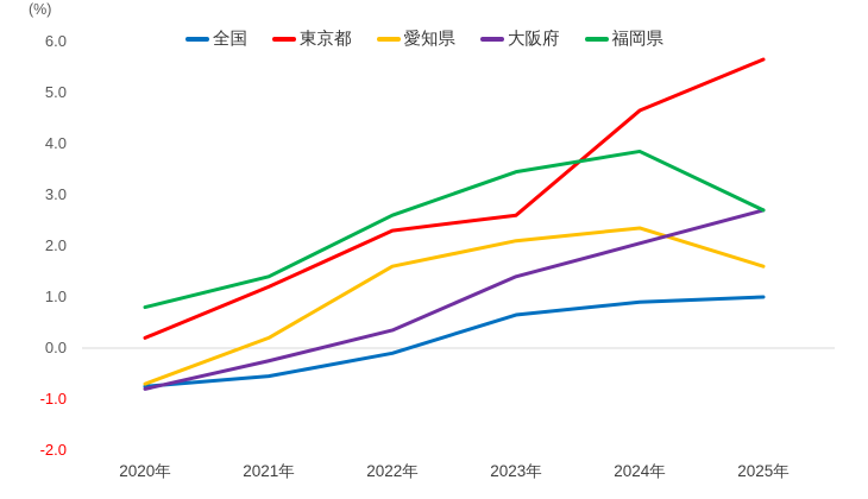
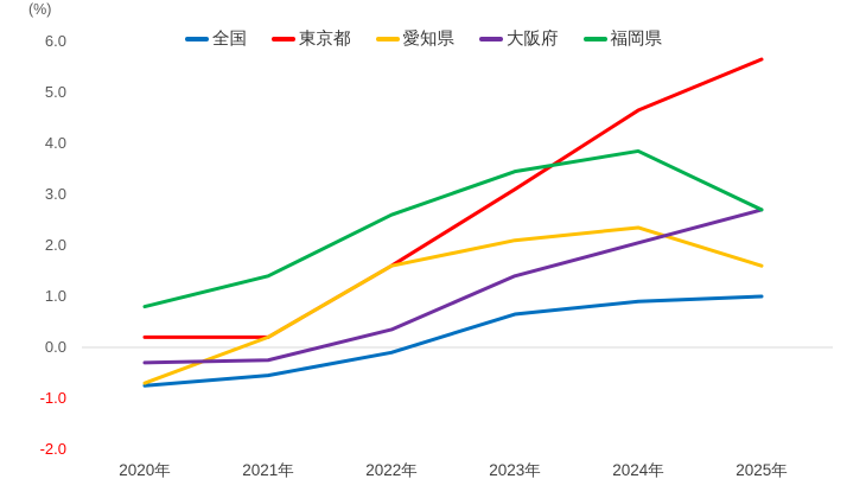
大阪府/2020年: -0.8 -> -0.3
東京都/2021年: 1.2 -> 0.2
東京都/2022年: 2.3 -> 1.6
東京都/2023年: 2.6 -> 3.1
